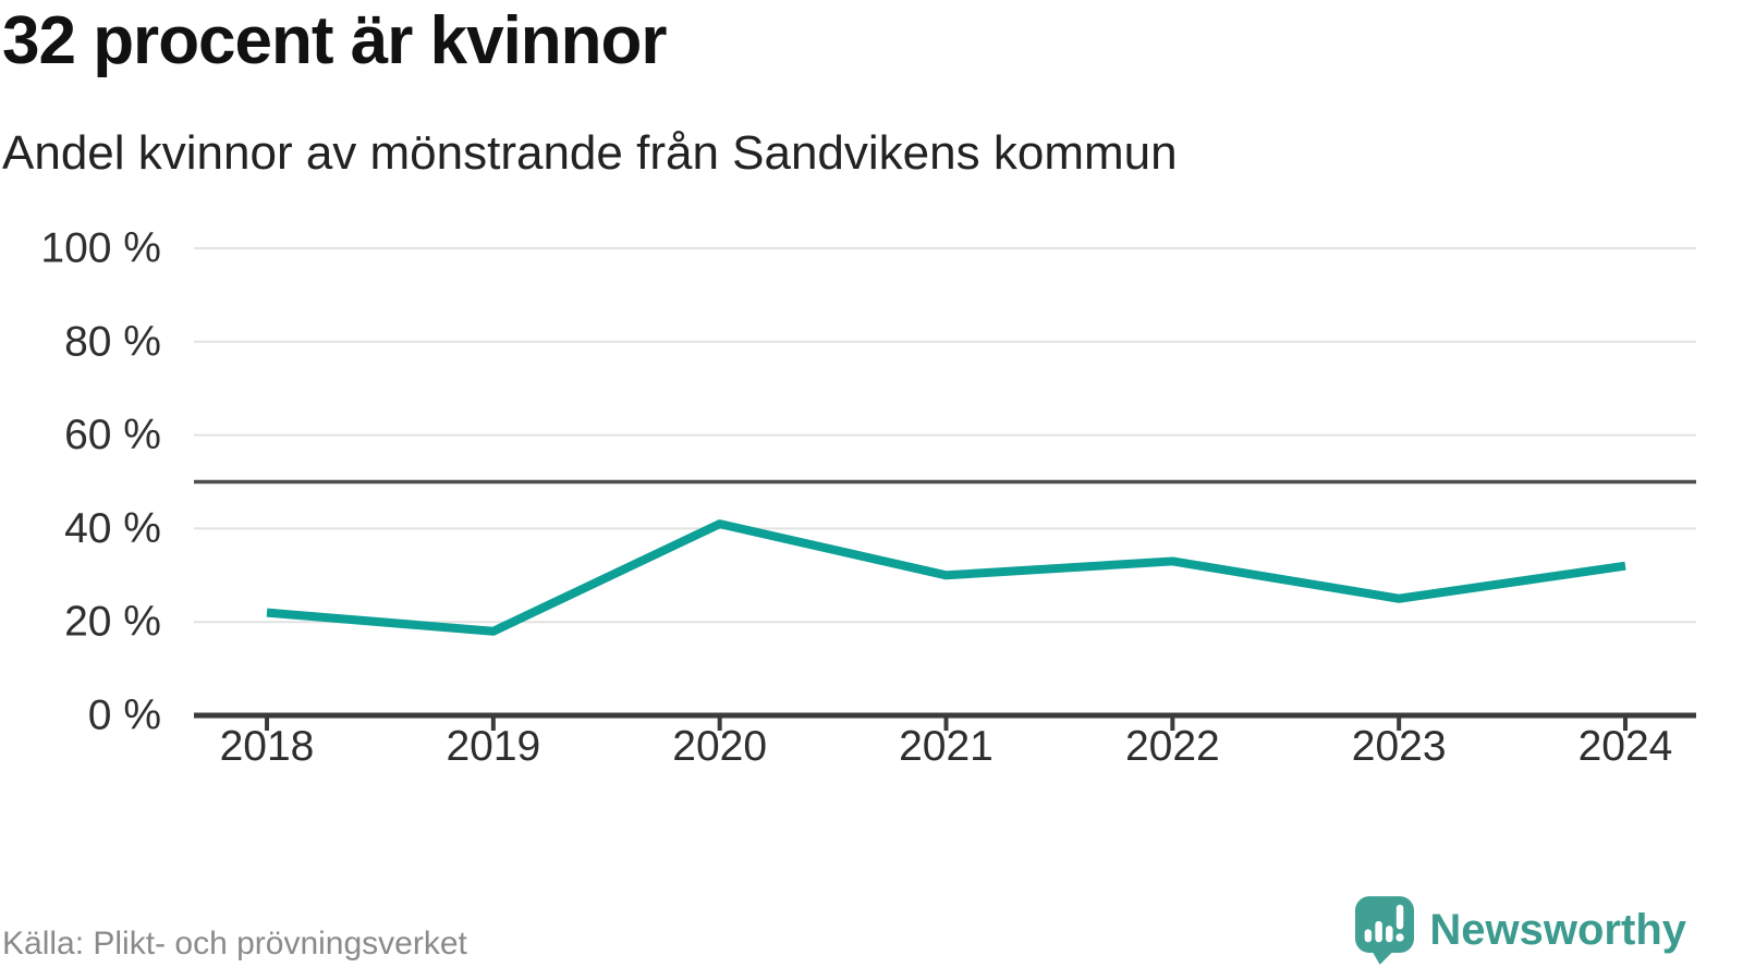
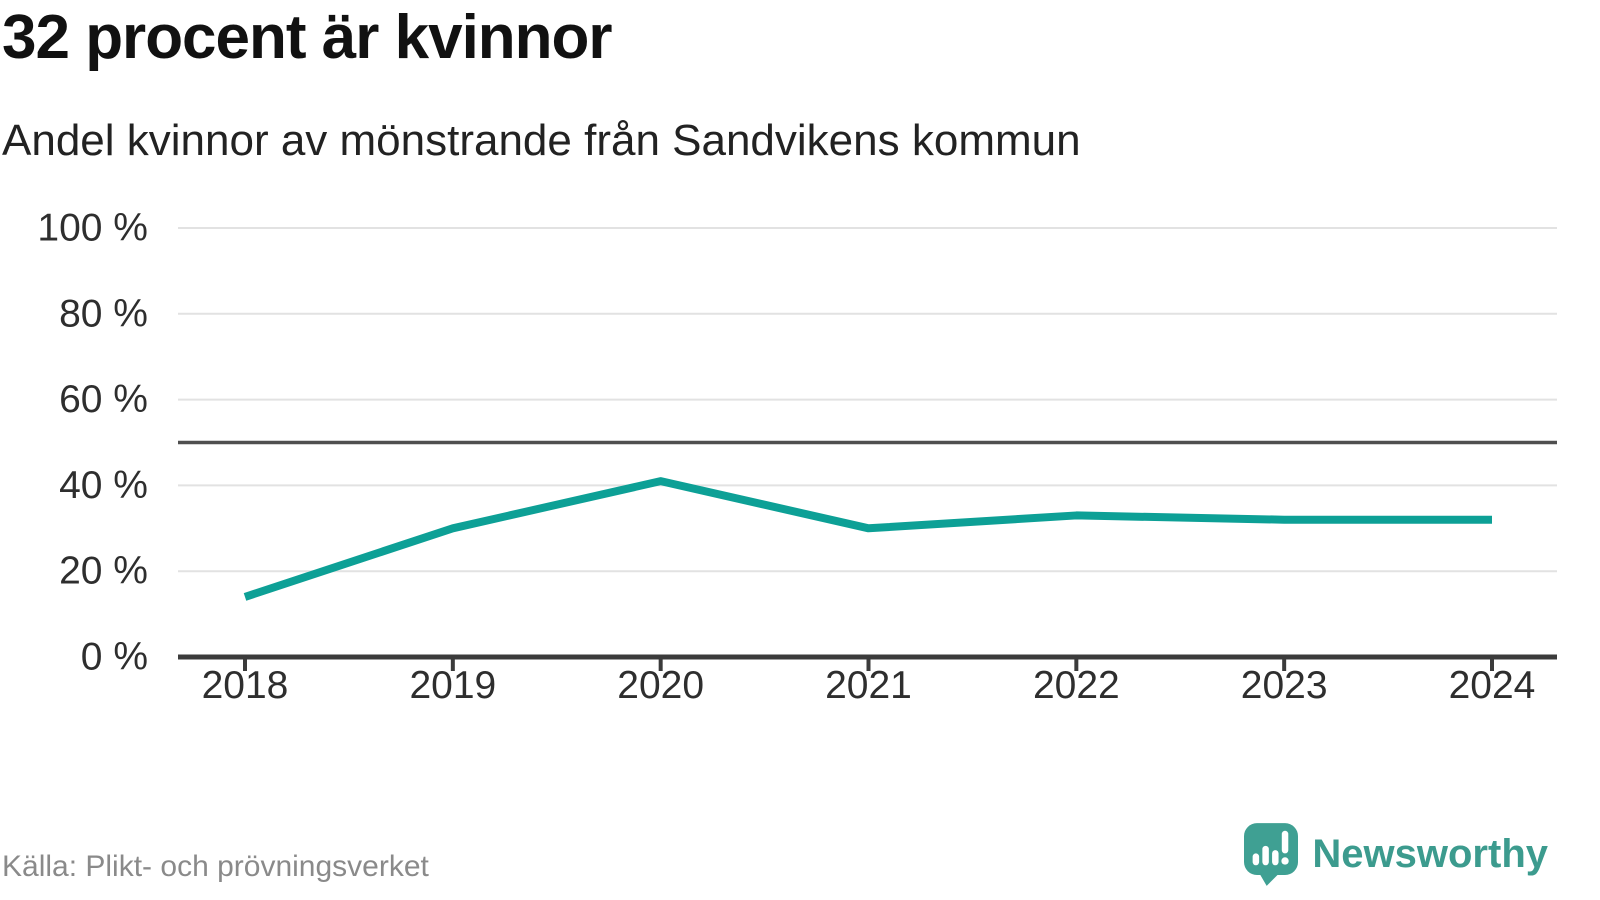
2018: 22% -> 14%
2019: 18% -> 30%
2023: 25% -> 32%
